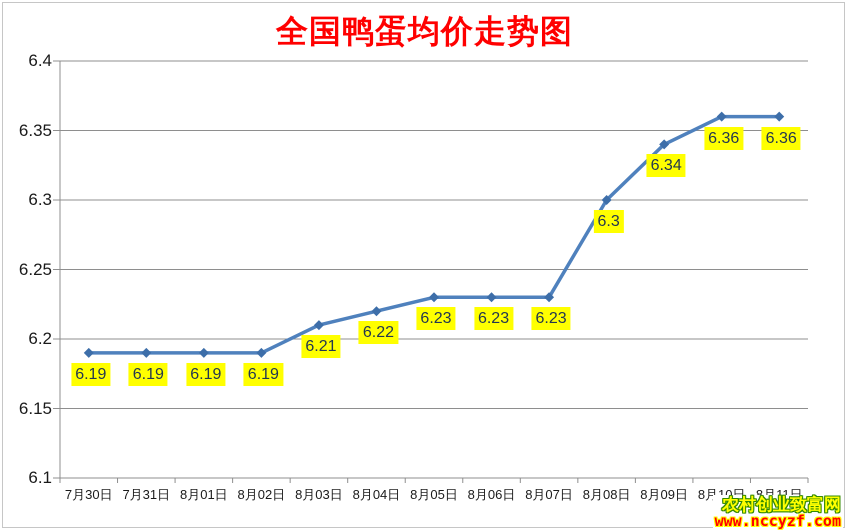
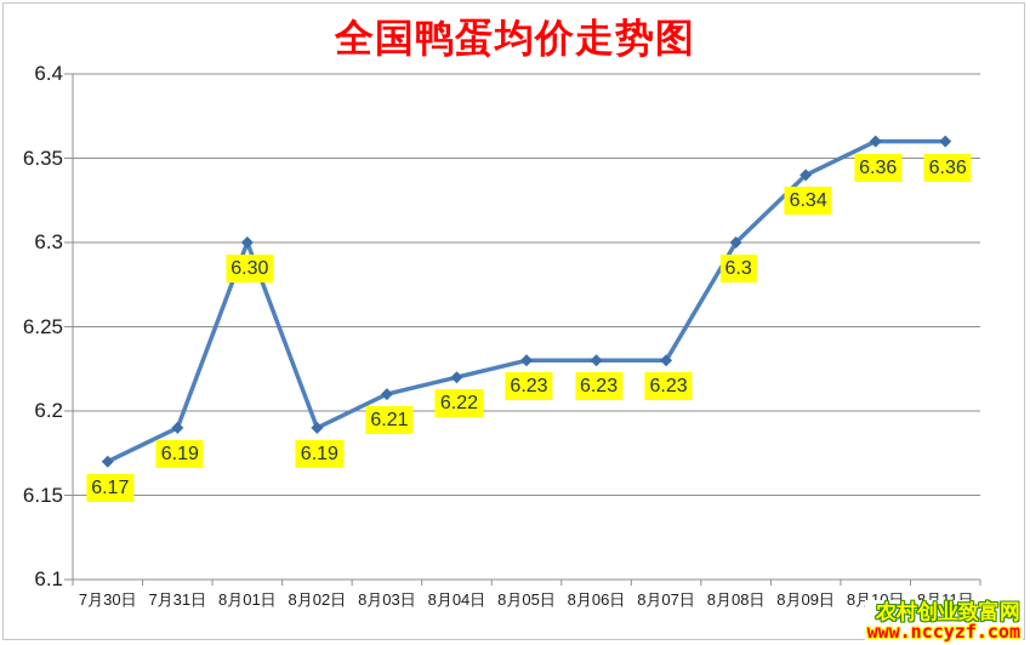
7月30日: 6.19 -> 6.17
8月01日: 6.19 -> 6.30
